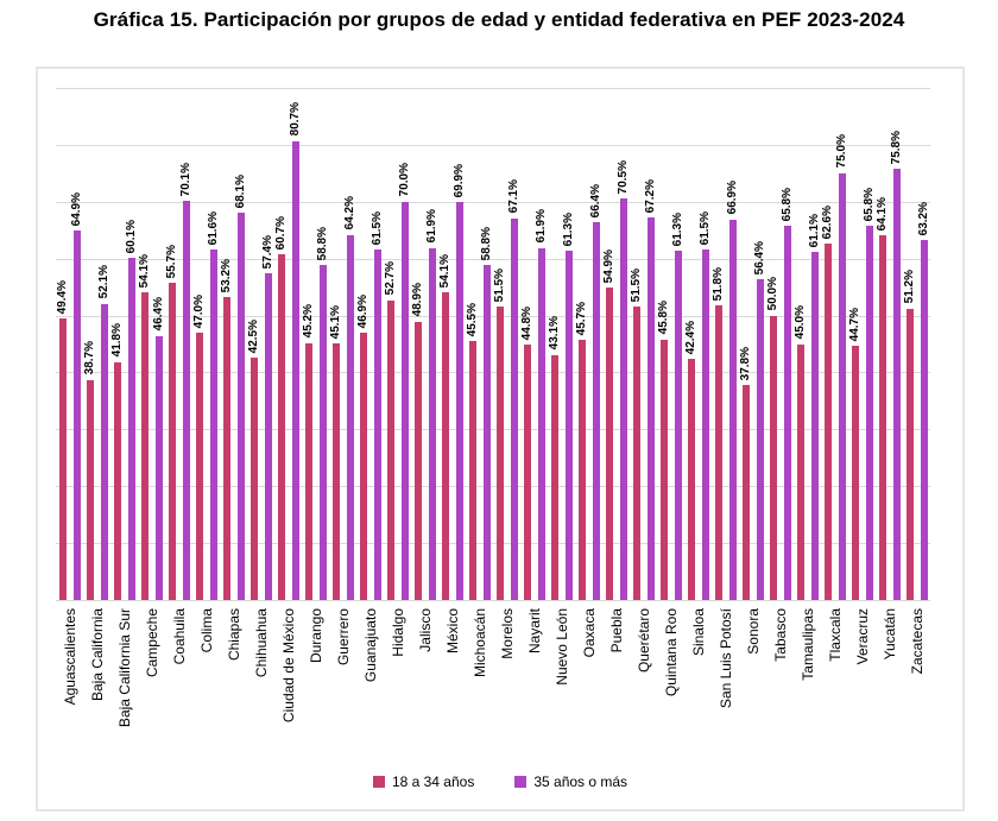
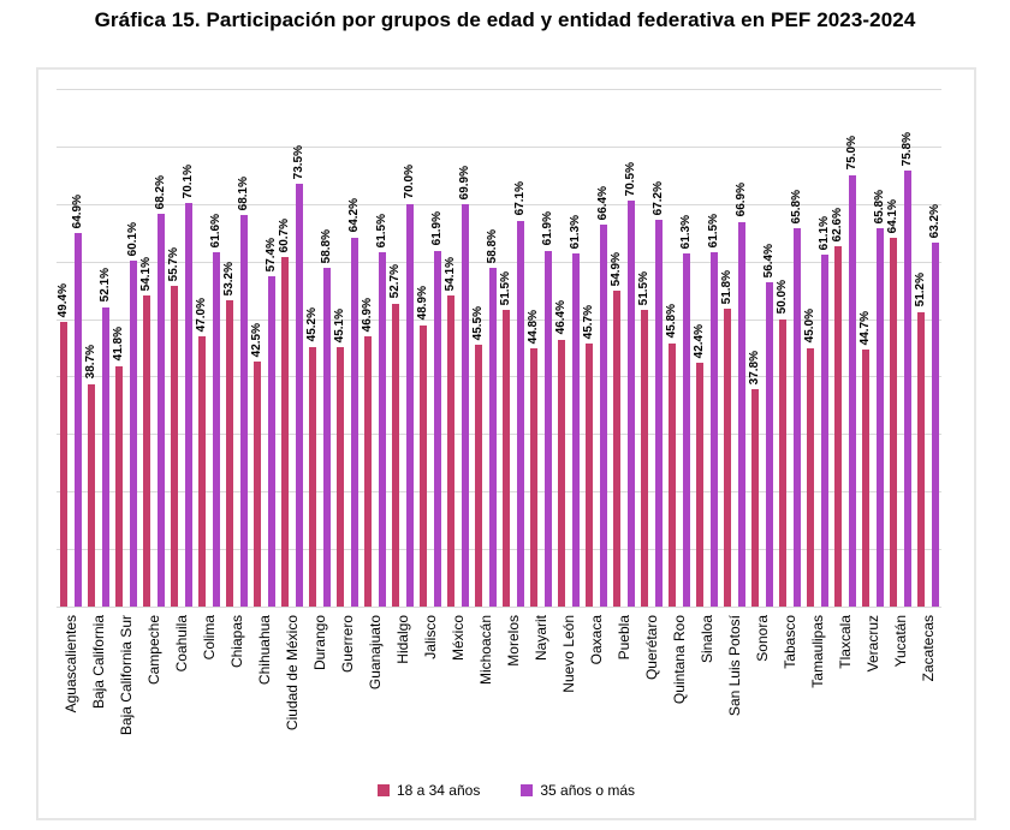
35 años o más/Campeche: 46.4% -> 68.2%
35 años o más/Ciudad de México: 80.7% -> 73.5%
18 a 34 años/Nuevo León: 43.1% -> 46.4%
